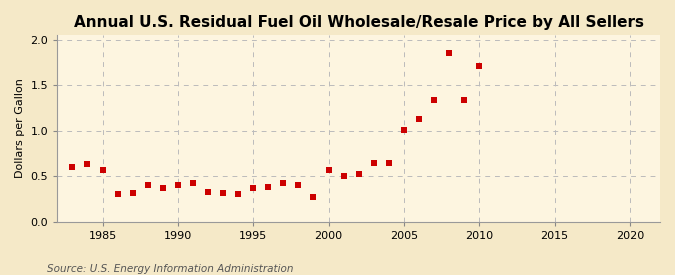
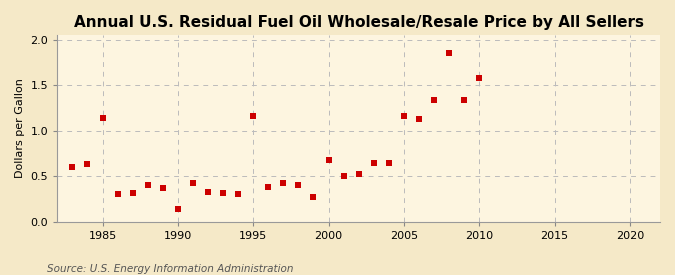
1985: 0.57 -> 1.14
1990: 0.40 -> 0.14
1995: 0.37 -> 1.16
2000: 0.57 -> 0.68
2005: 1.01 -> 1.16
2010: 1.71 -> 1.58
